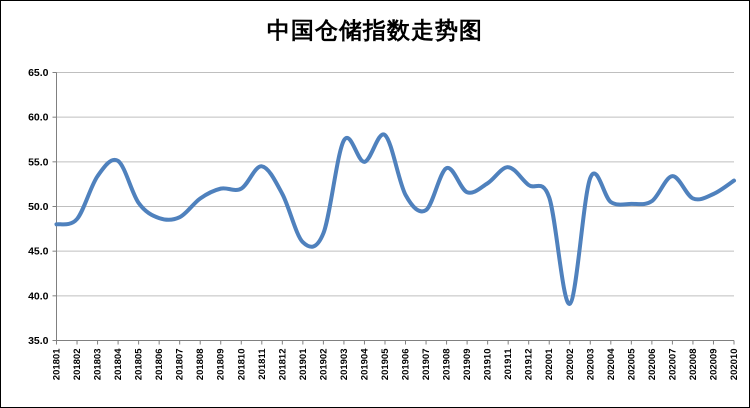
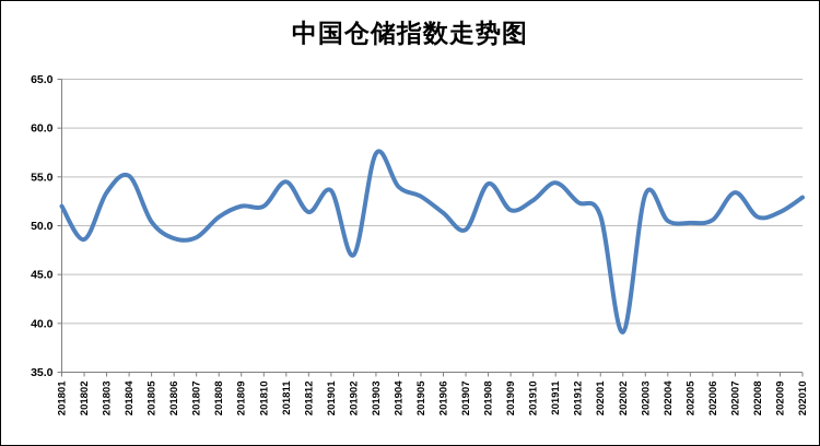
201801: 48 -> 52
201901: 46 -> 54
201904: 55 -> 54
201905: 58 -> 53
